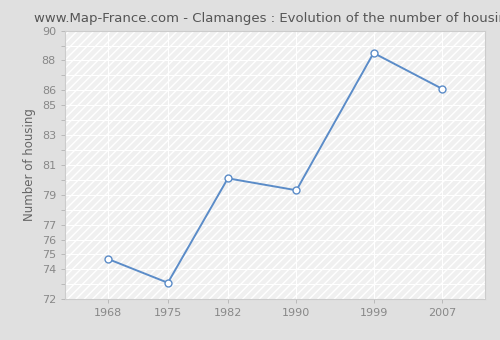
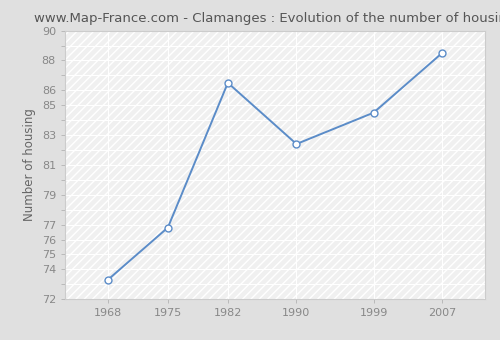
1968: 74.7 -> 73.3
1975: 73.1 -> 76.8
1982: 80.1 -> 86.5
1990: 79.3 -> 82.4
1999: 88.5 -> 84.5
2007: 86.1 -> 88.5
